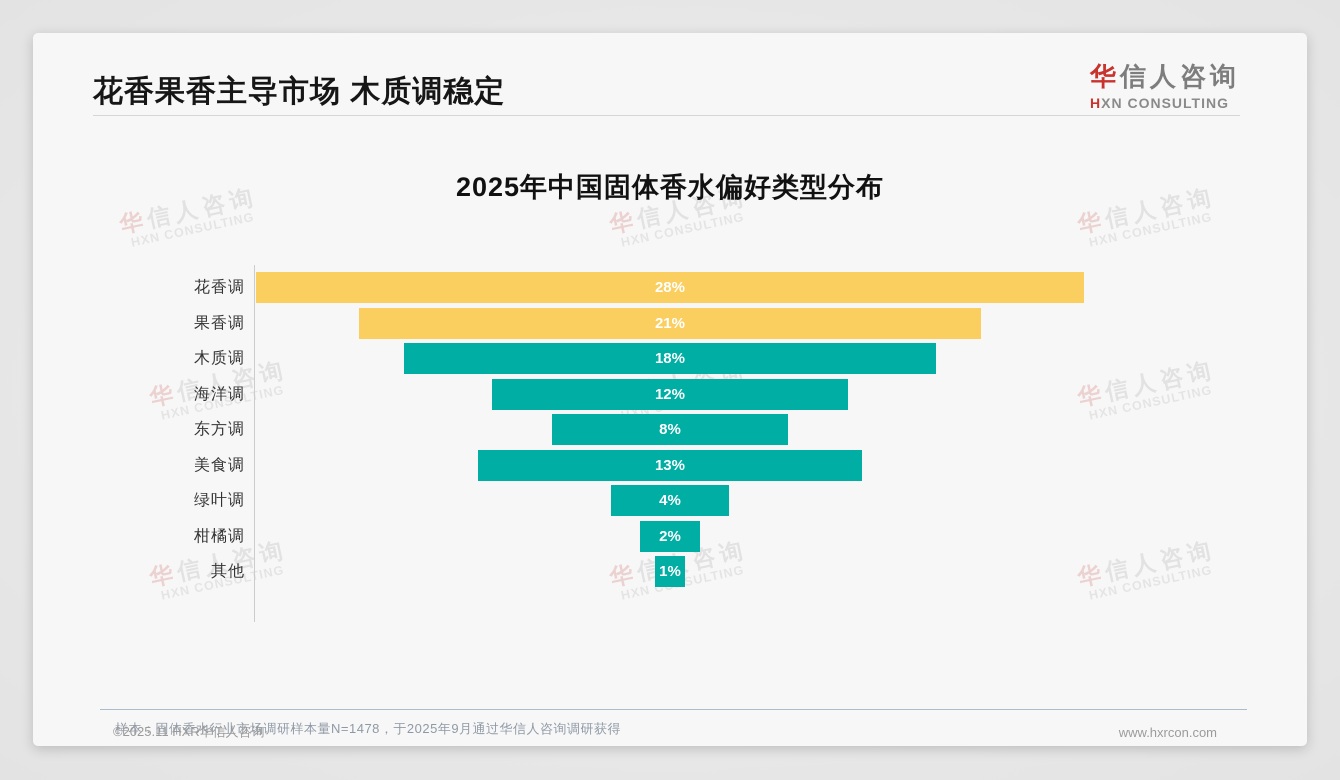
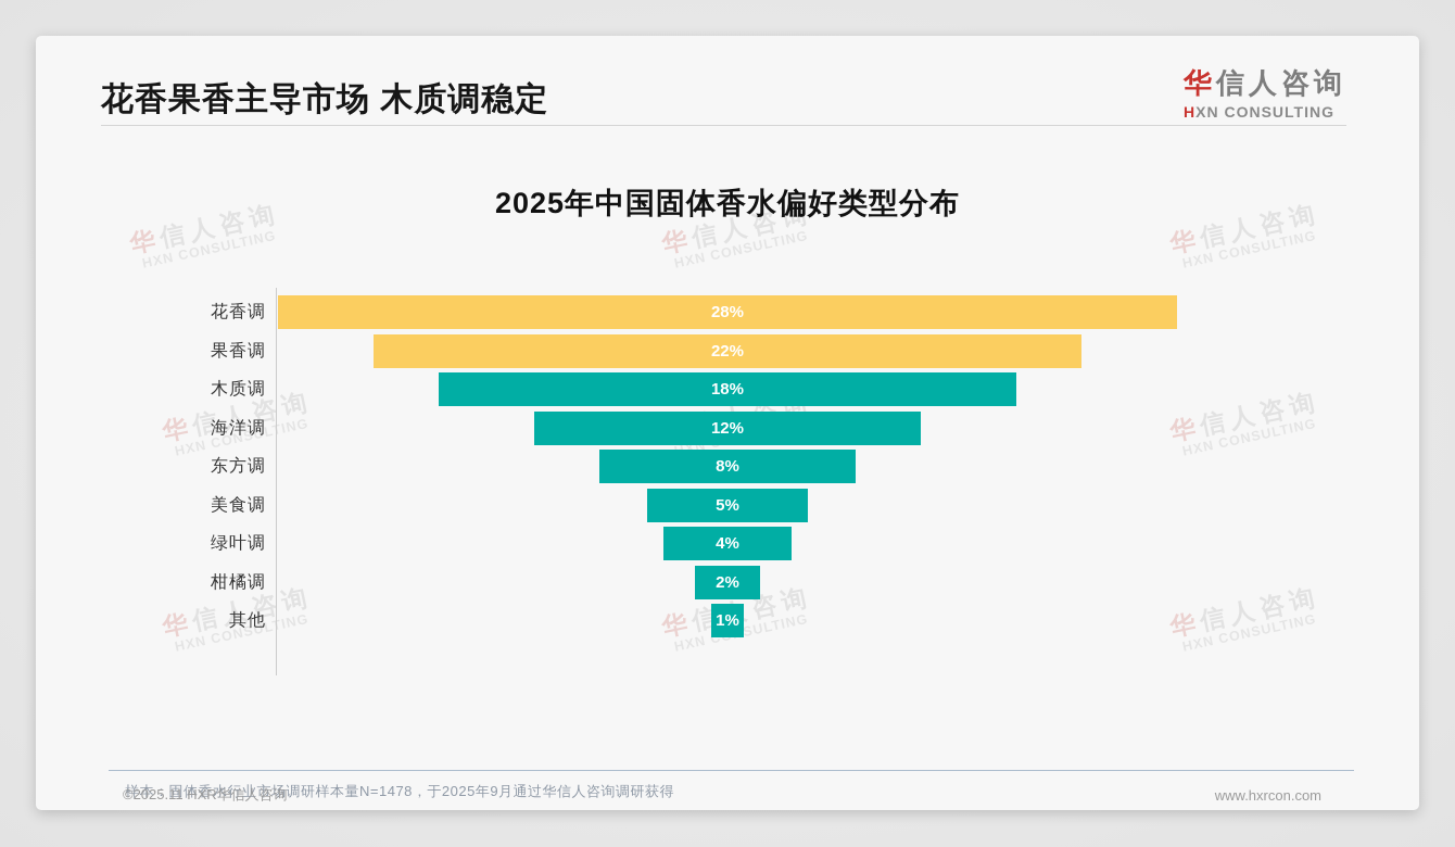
果香调: 21% -> 22%
美食调: 13% -> 5%
